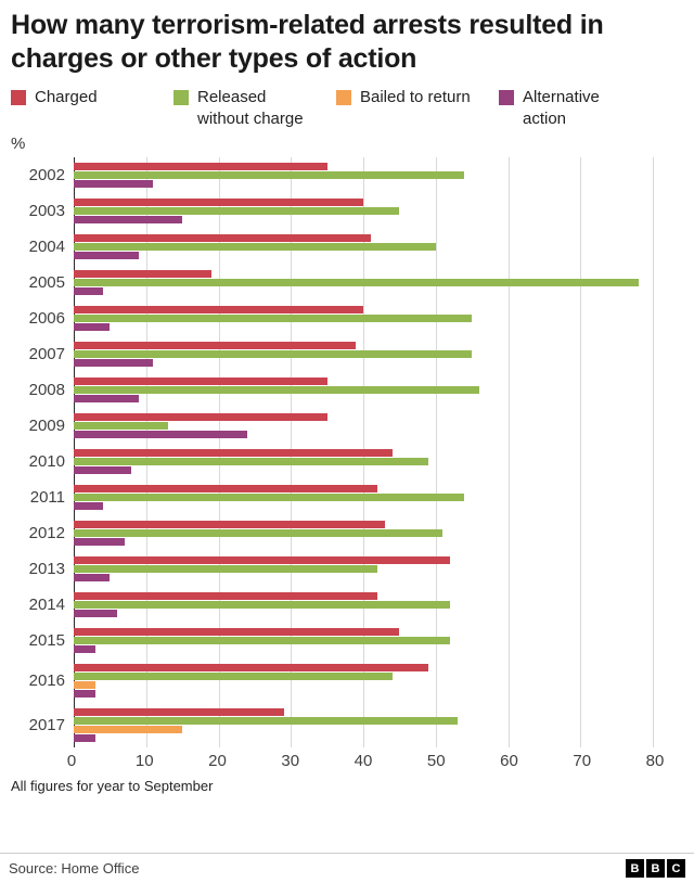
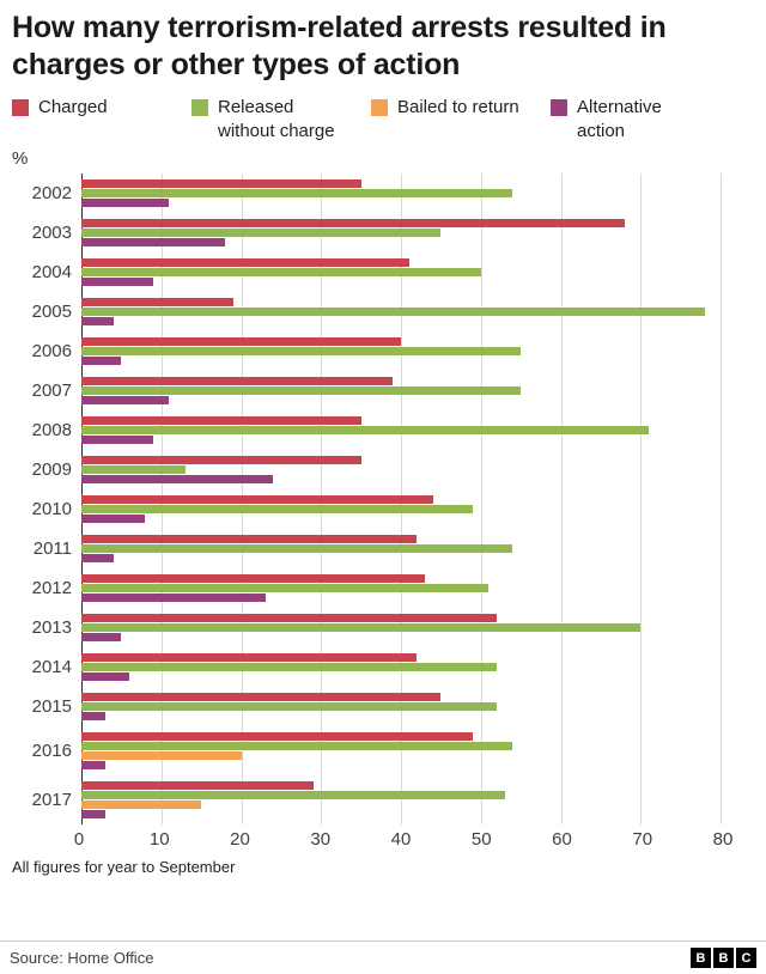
Charged/2003: 40 -> 68
Alternative action/2003: 15 -> 18
Released without charge/2008: 56 -> 71
Alternative action/2012: 7 -> 23
Released without charge/2013: 42 -> 70
Released without charge/2016: 44 -> 54
Bailed to return/2016: 3 -> 20
